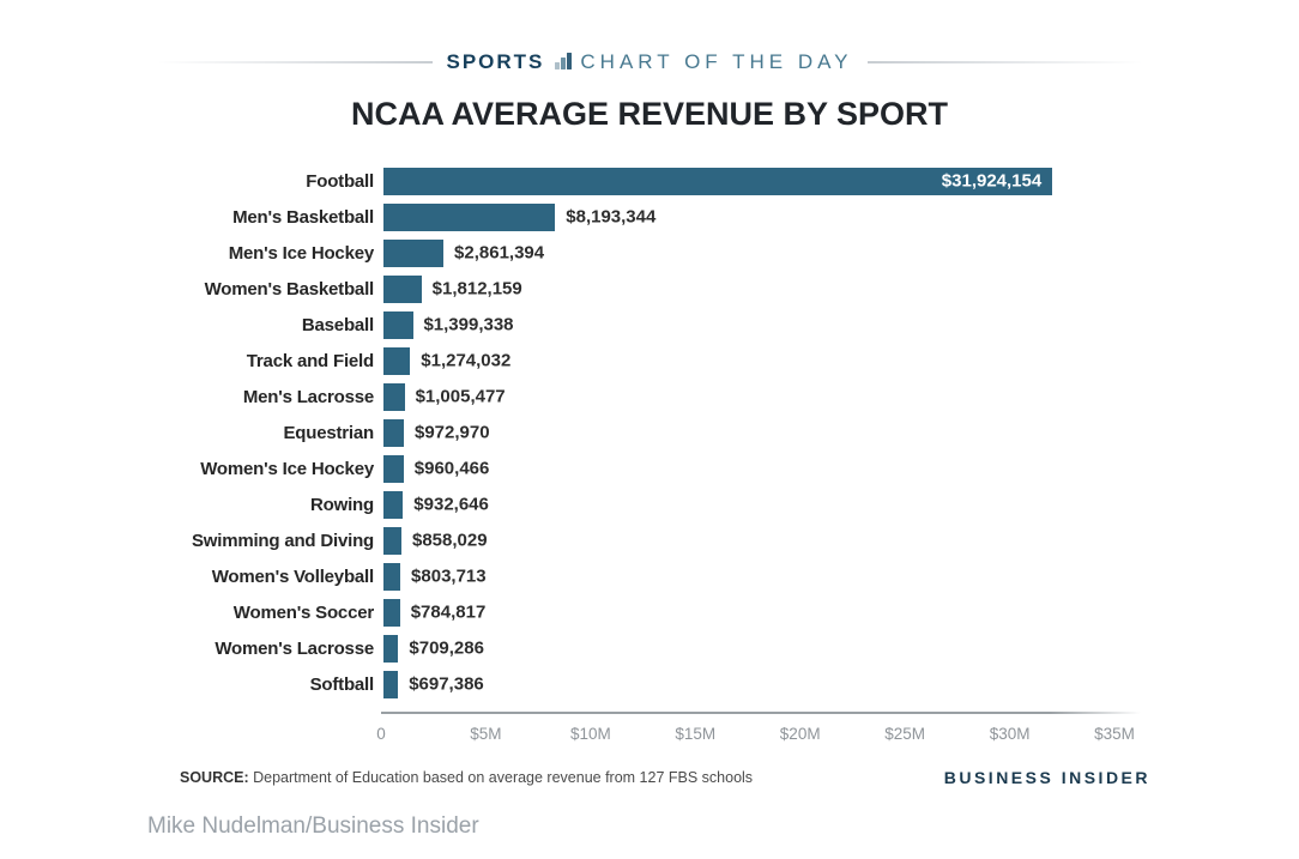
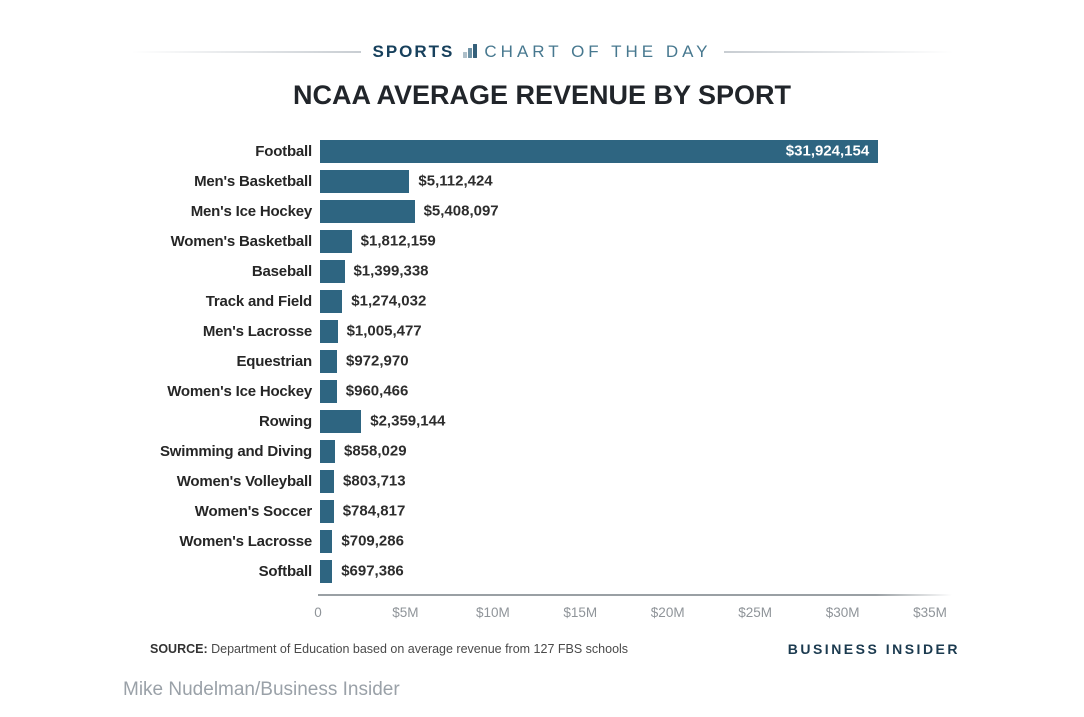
Men's Basketball: $8,193,344 -> $5,112,424
Men's Ice Hockey: $2,861,394 -> $5,408,097
Rowing: $932,646 -> $2,359,144
